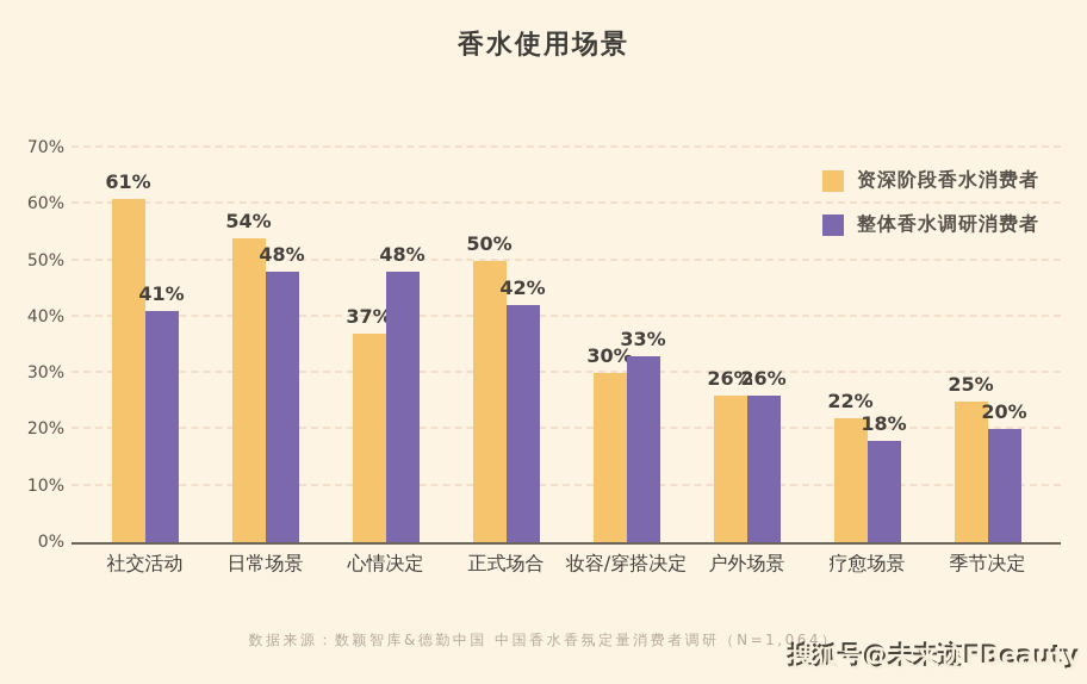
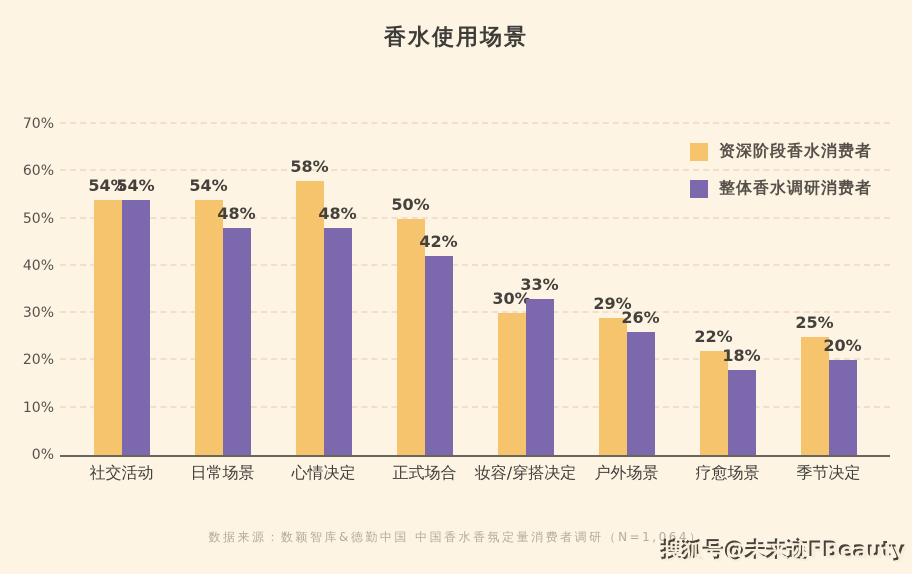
资深阶段香水消费者/社交活动: 61% -> 54%
整体香水调研消费者/社交活动: 41% -> 54%
资深阶段香水消费者/心情决定: 37% -> 58%
资深阶段香水消费者/户外场景: 26% -> 29%
